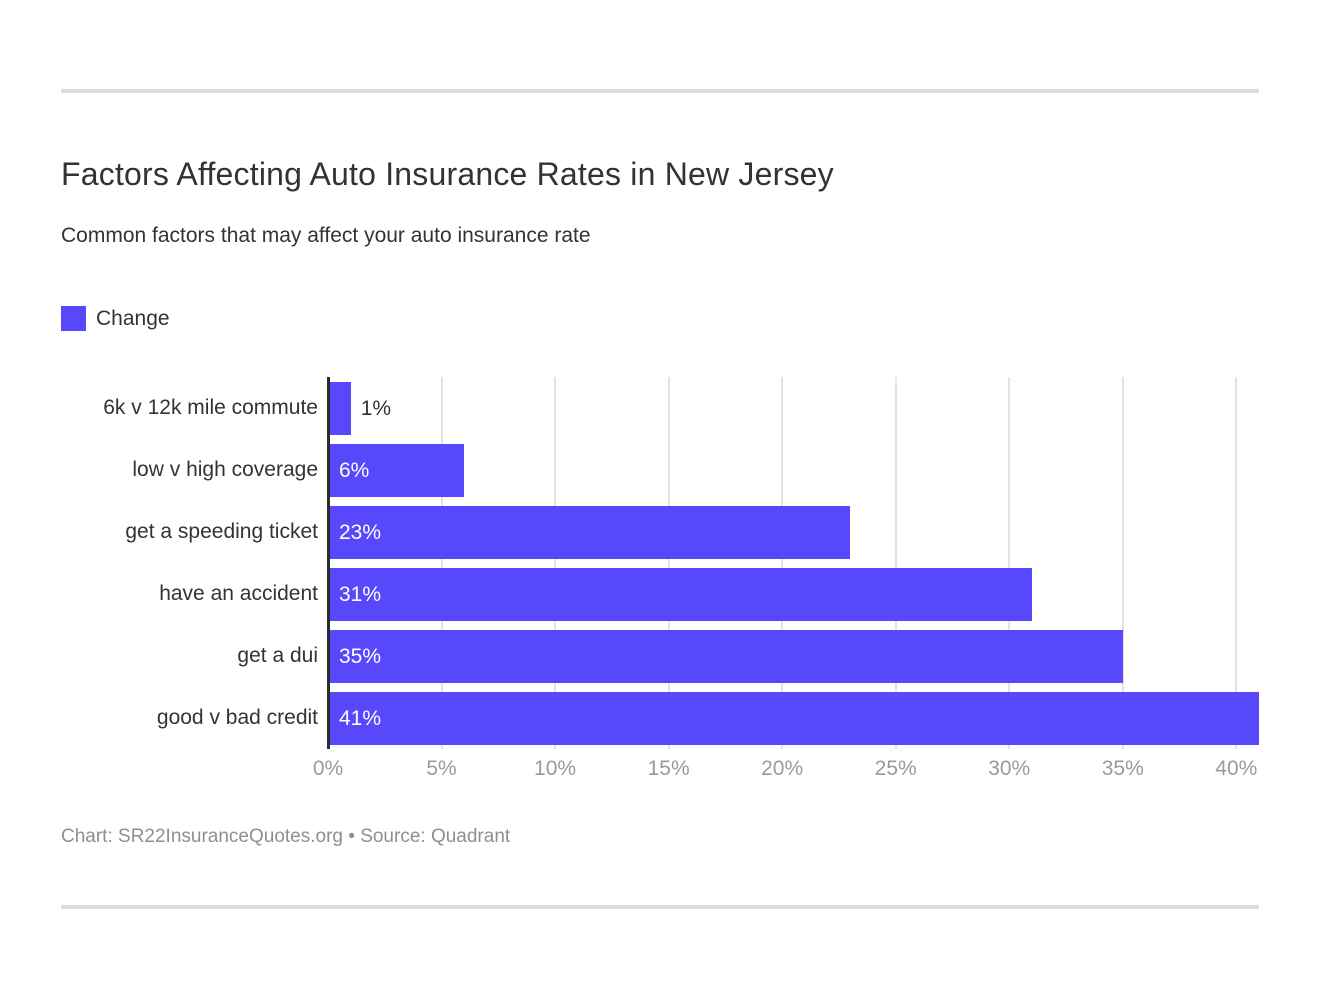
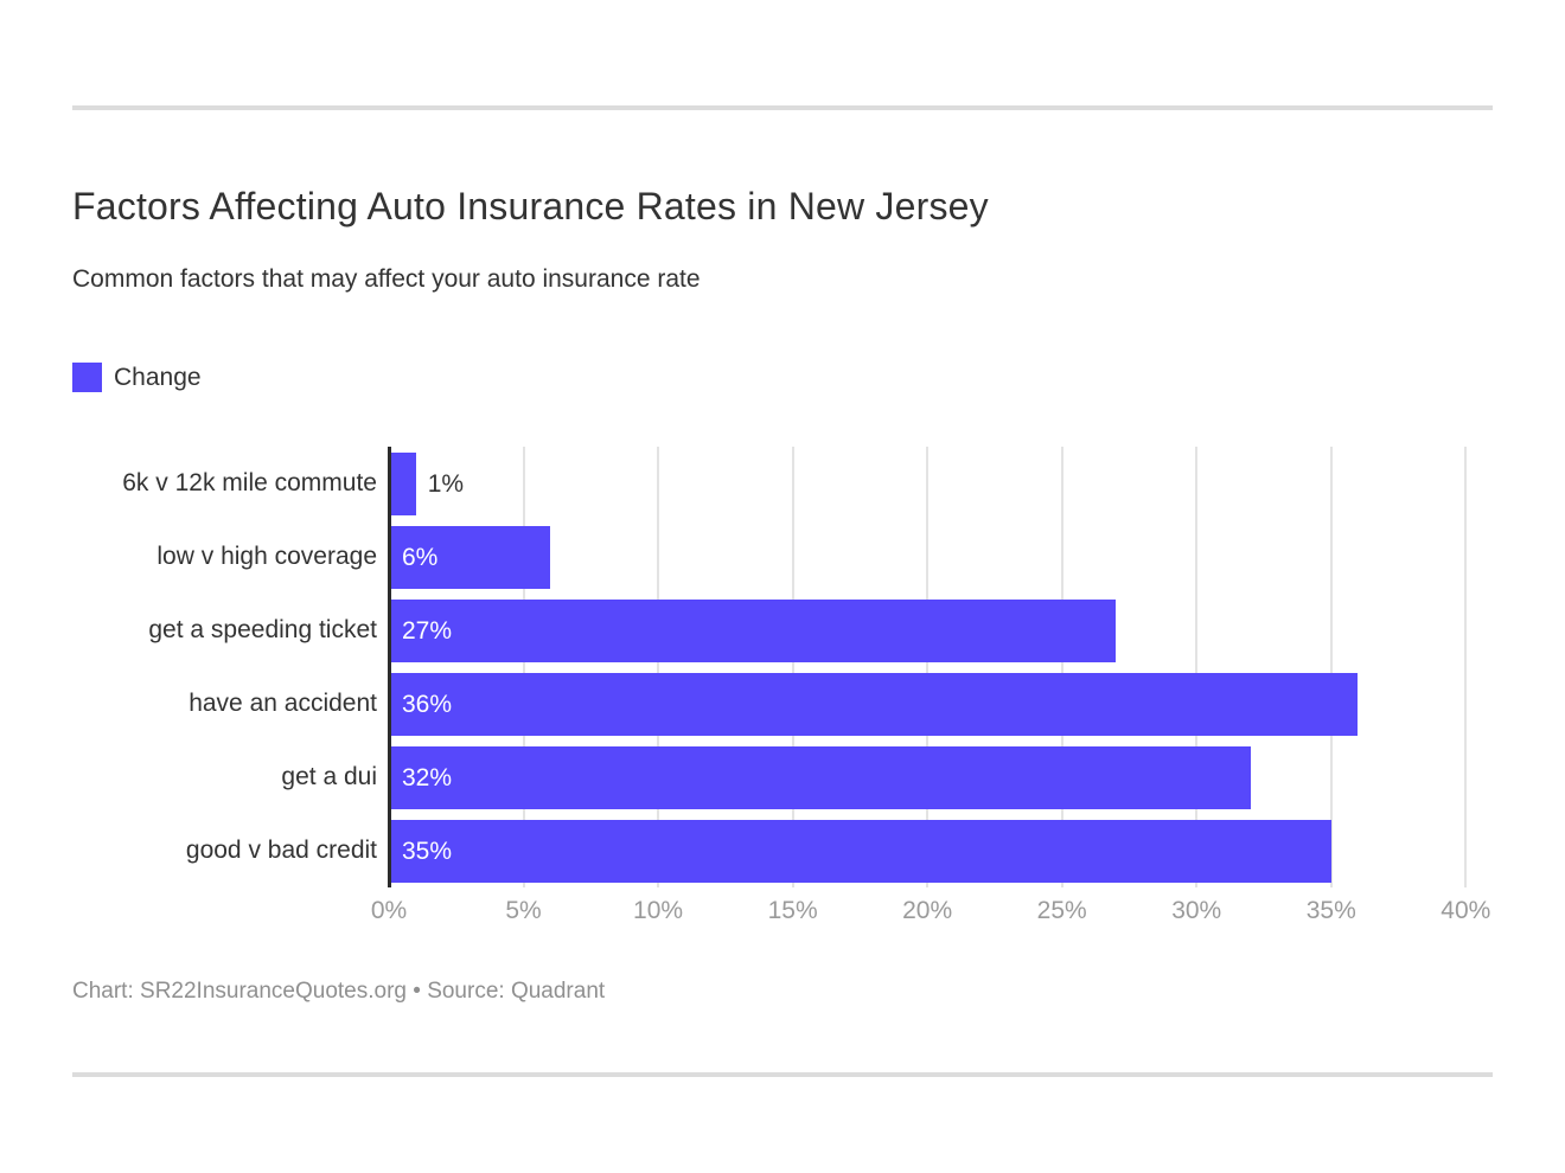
get a speeding ticket: 23% -> 27%
have an accident: 31% -> 36%
get a dui: 35% -> 32%
good v bad credit: 41% -> 35%
